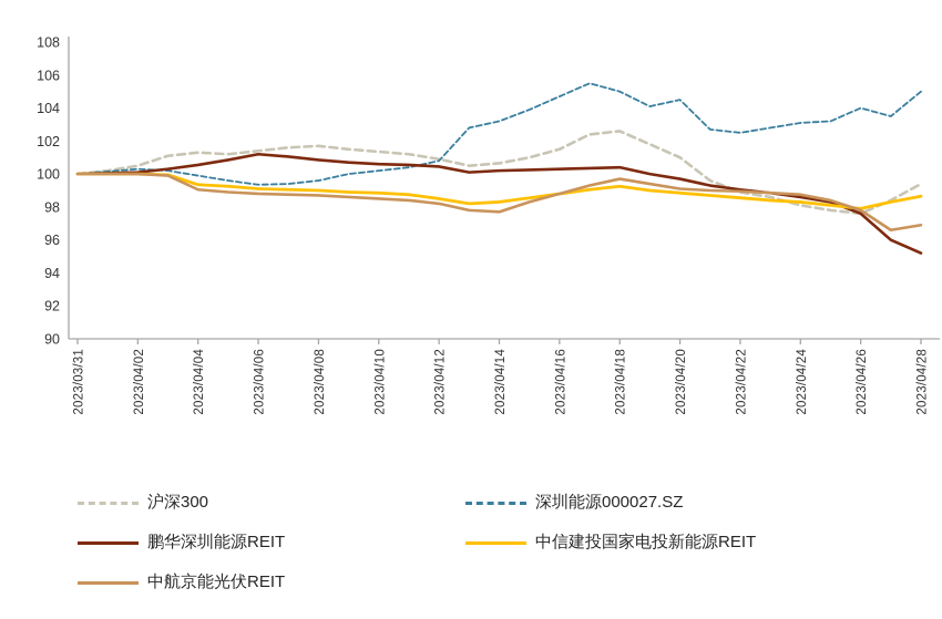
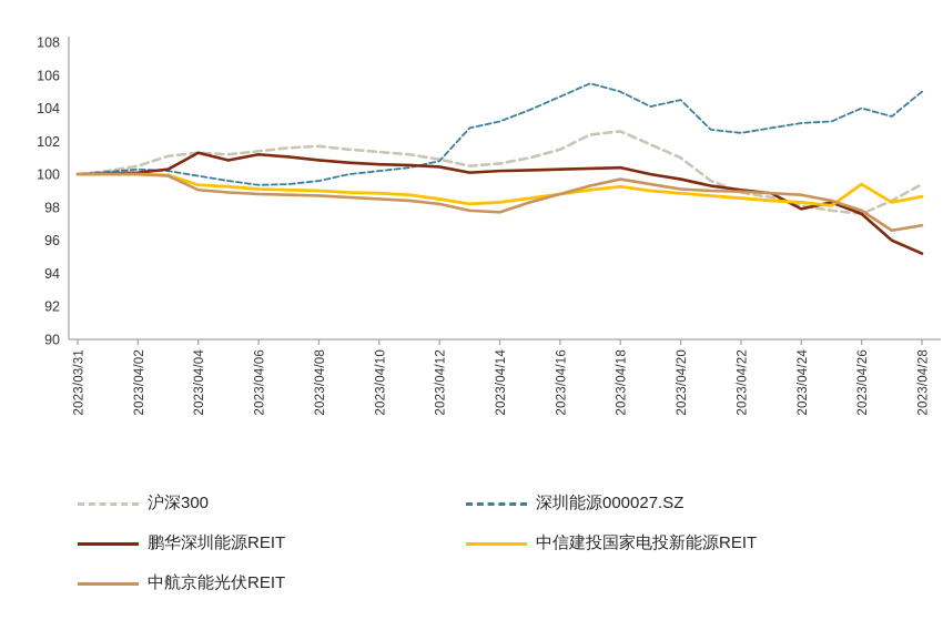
鹏华深圳能源REIT/2023/04/04: 100.5 -> 101.3
鹏华深圳能源REIT/2023/04/24: 98.6 -> 97.9
中信建投国家电投新能源REIT/2023/04/26: 97.9 -> 99.4
